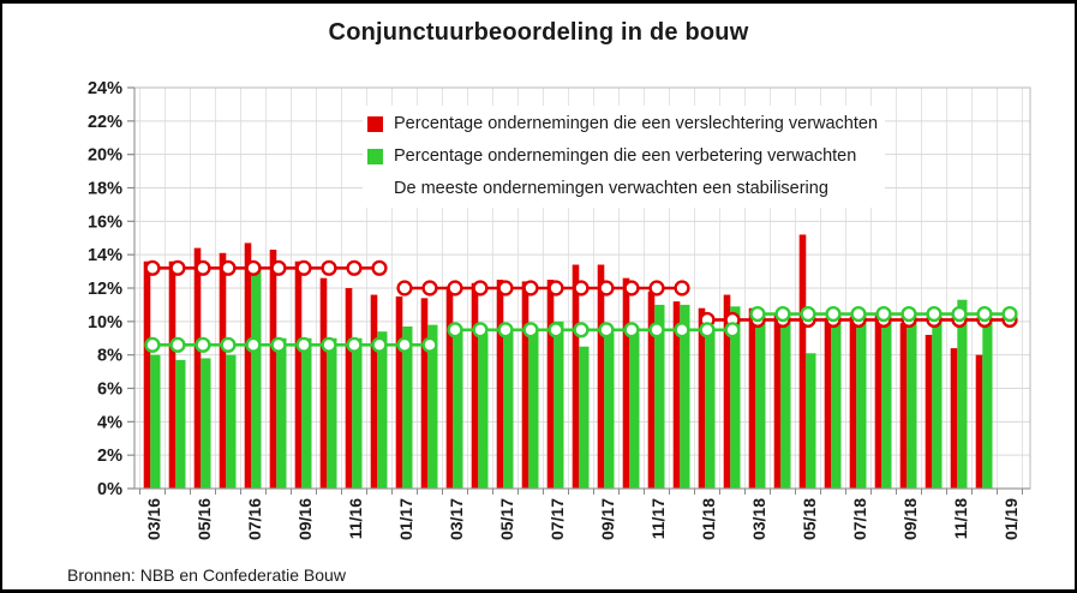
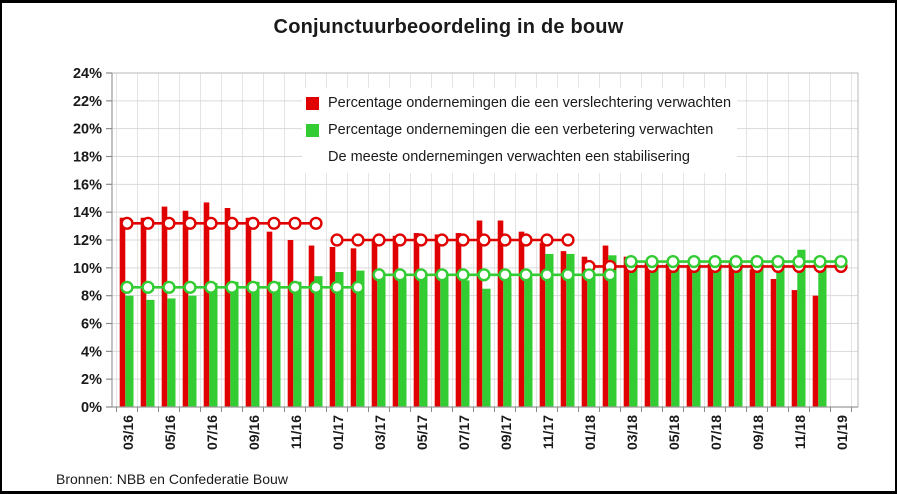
Percentage ondernemingen die een verbetering verwachten/07/16: 13.4% -> 8.9%
Percentage ondernemingen die een verbetering verwachten/07/17: 10.0% -> 9.1%
Percentage ondernemingen die een verslechtering verwachten/05/18: 15.2% -> 10.3%
Percentage ondernemingen die een verbetering verwachten/05/18: 8.1% -> 10.5%
